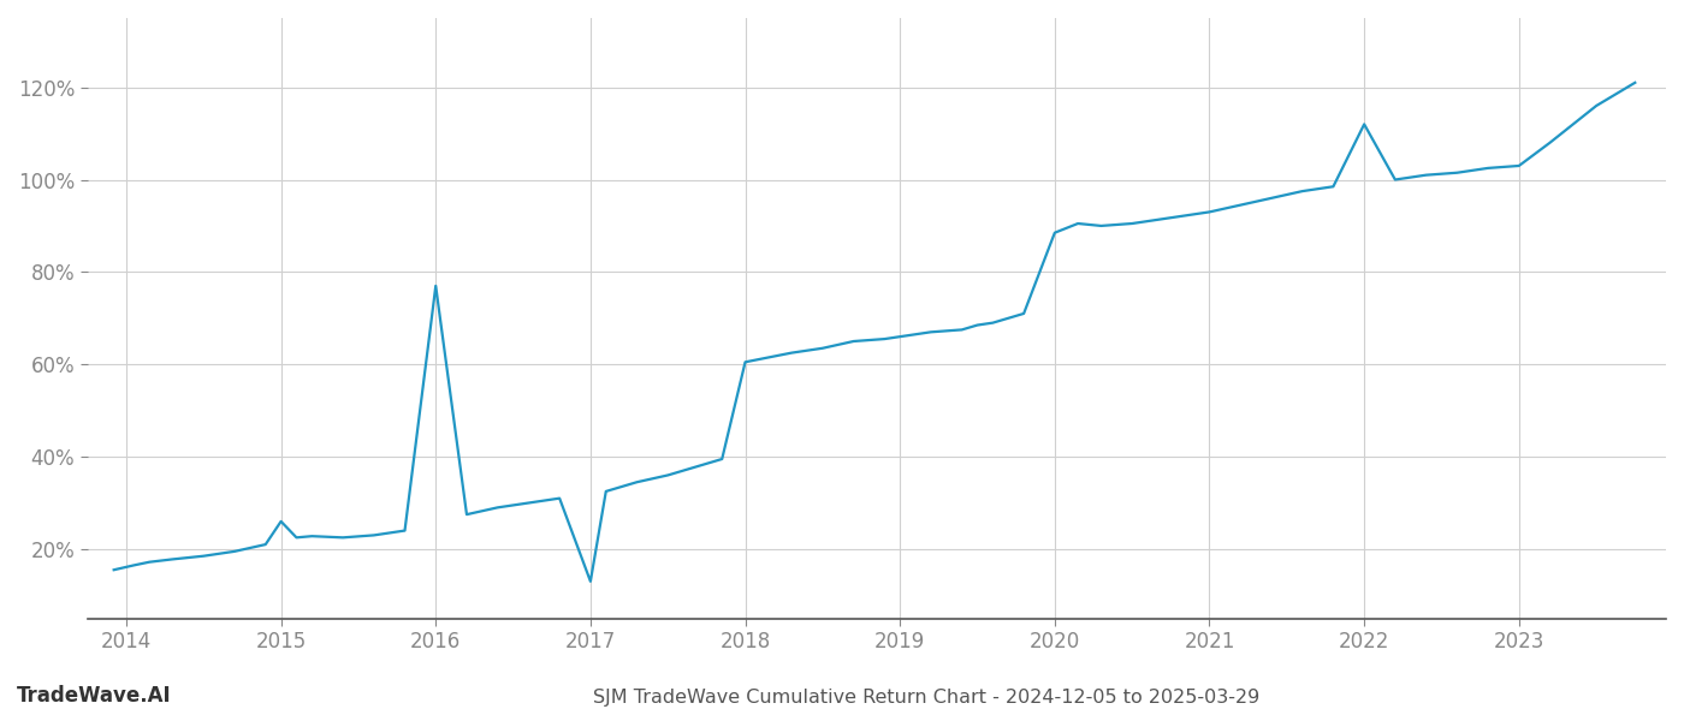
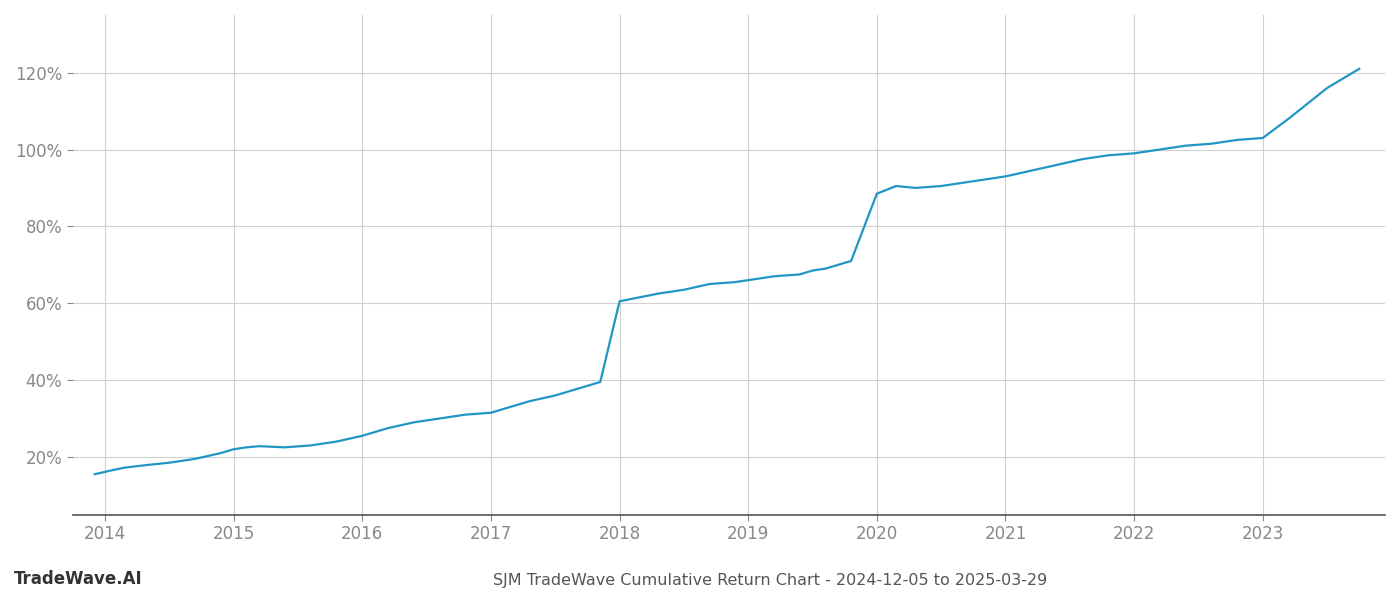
2015: 26.0% -> 22.0%
2016: 77.0% -> 25.5%
2017: 13.0% -> 31.5%
2022: 112.0% -> 99.0%
